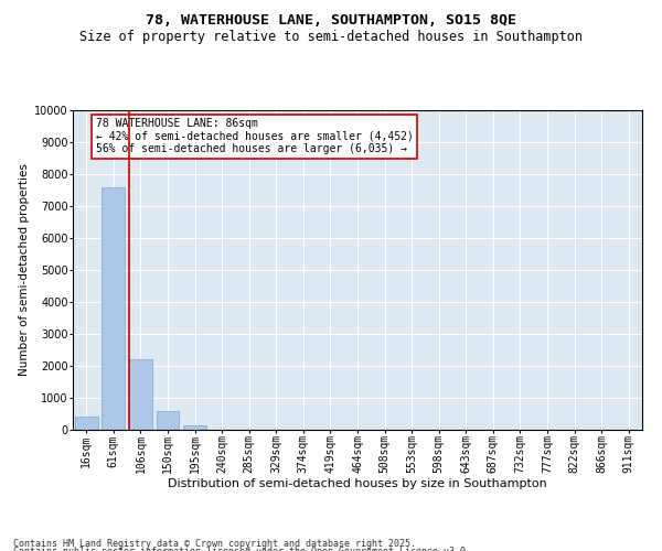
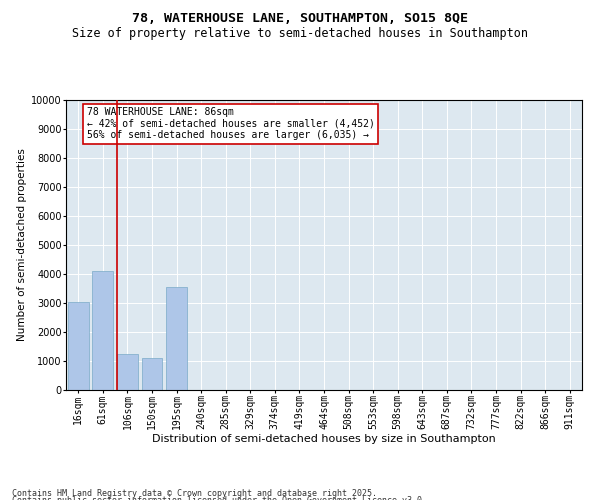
16sqm: 430 -> 3050
61sqm: 7600 -> 4100
106sqm: 2200 -> 1250
150sqm: 600 -> 1100
195sqm: 130 -> 3550
